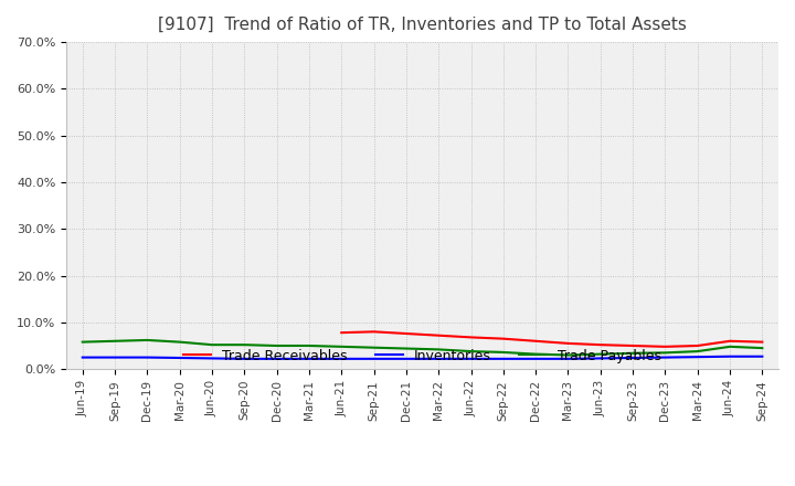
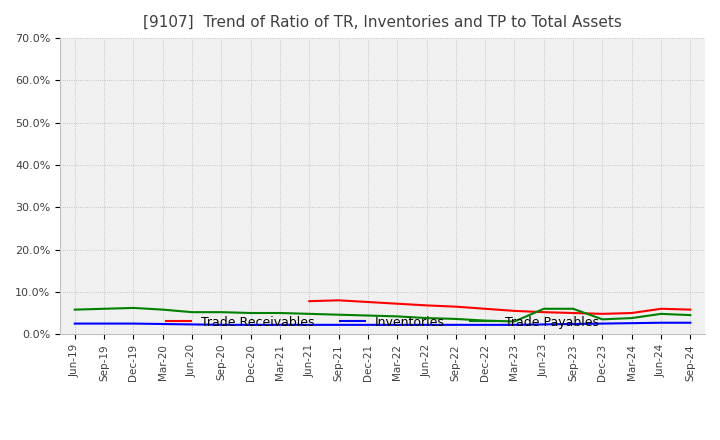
Trade Payables/Jun-23: 3.2% -> 6.0%
Trade Payables/Sep-23: 3.4% -> 6.0%
